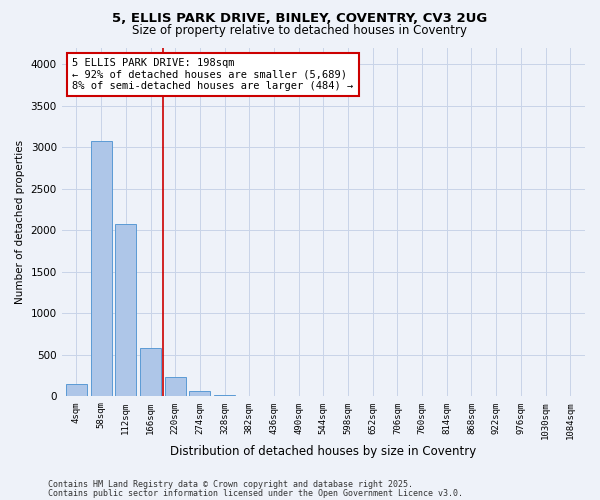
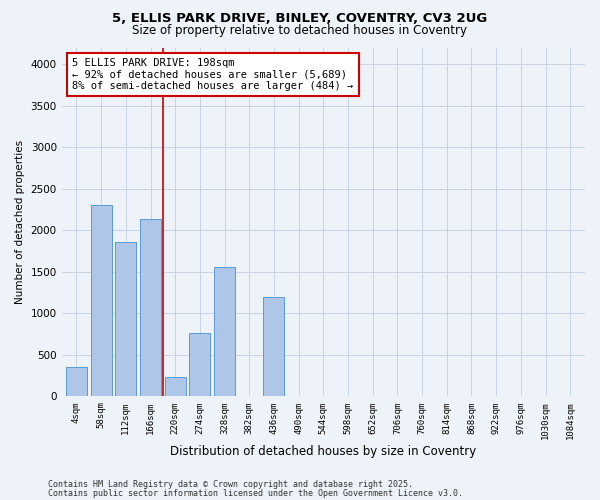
4sqm: 150 -> 360
58sqm: 3080 -> 2300
112sqm: 2080 -> 1860
166sqm: 580 -> 2140
274sqm: 70 -> 760
328sqm: 20 -> 1560
436sqm: 0 -> 1200
